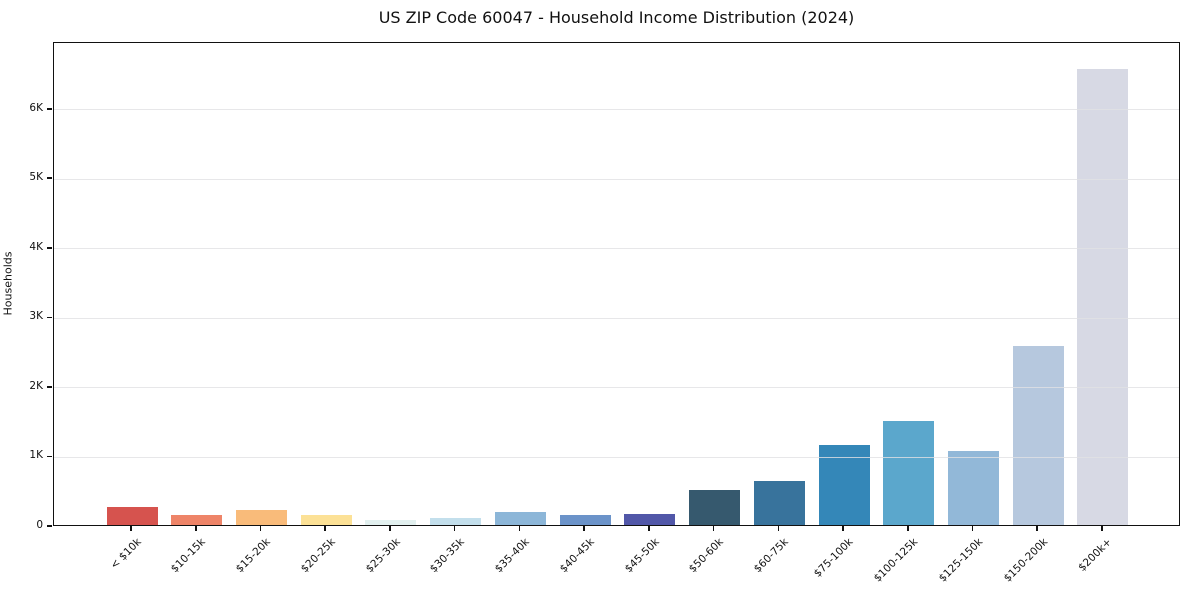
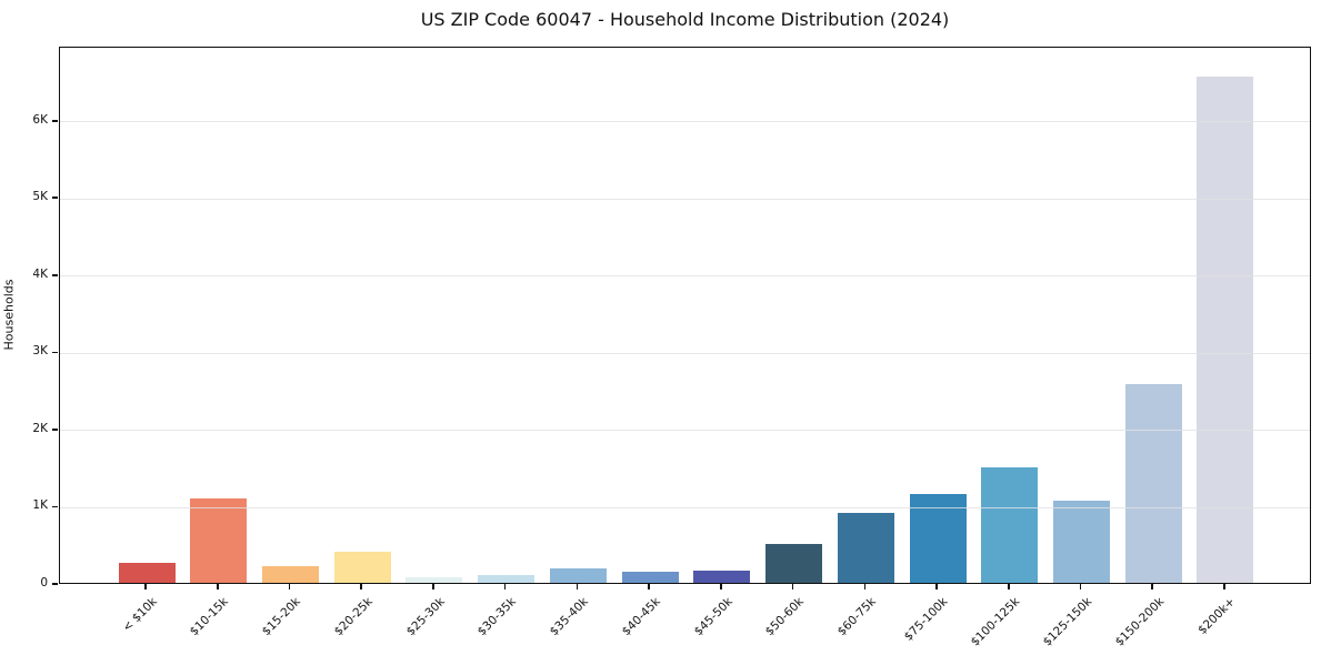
$10-15k: 0.2K -> 1.1K
$20-25k: 0.1K -> 0.4K
$60-75k: 0.6K -> 0.9K
